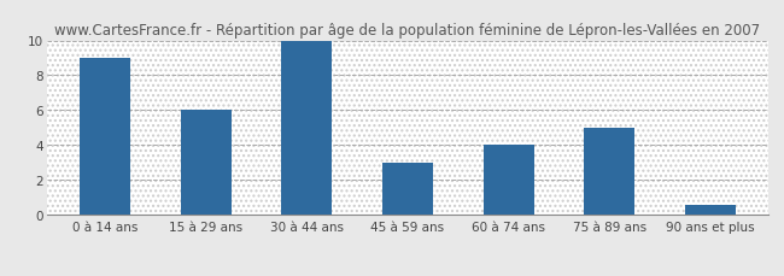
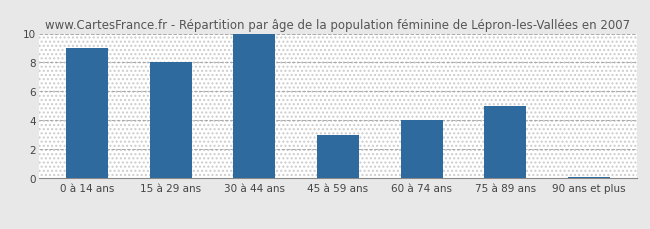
15 à 29 ans: 6.0 -> 8.0
90 ans et plus: 0.6 -> 0.1
